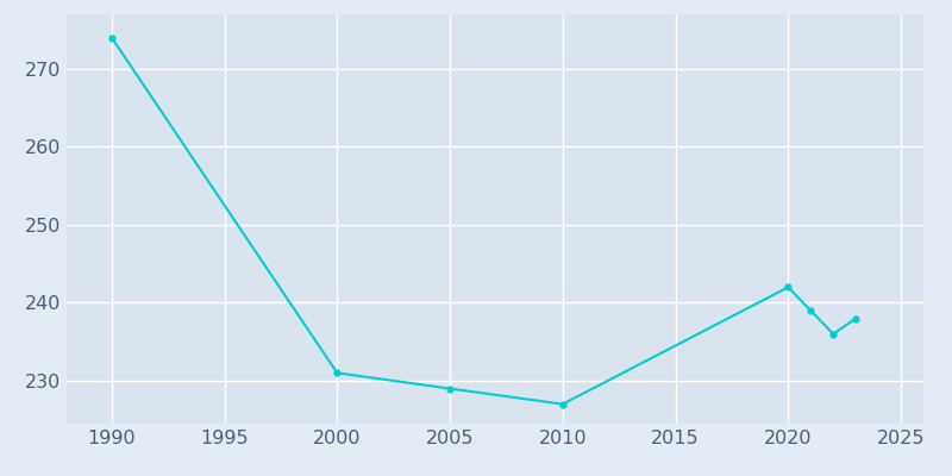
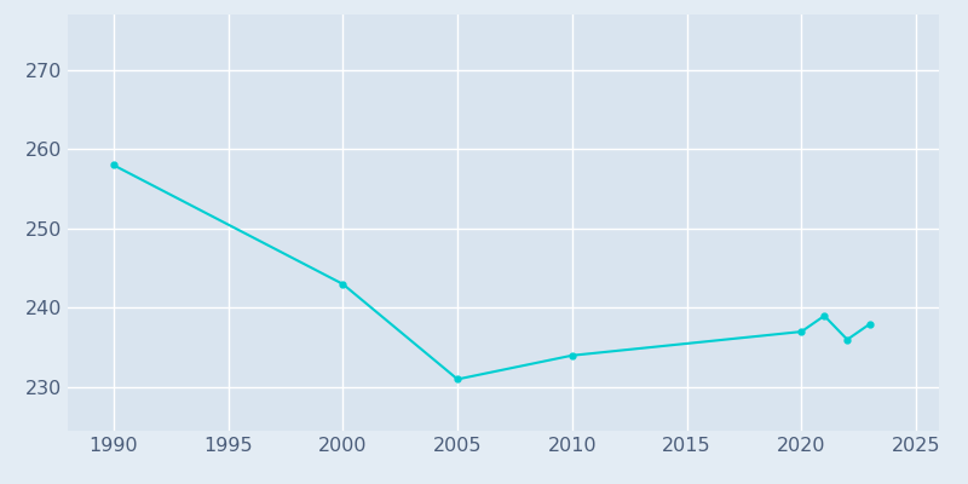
1990: 274 -> 258
2000: 231 -> 243
2005: 229 -> 231
2010: 227 -> 234
2020: 242 -> 237
